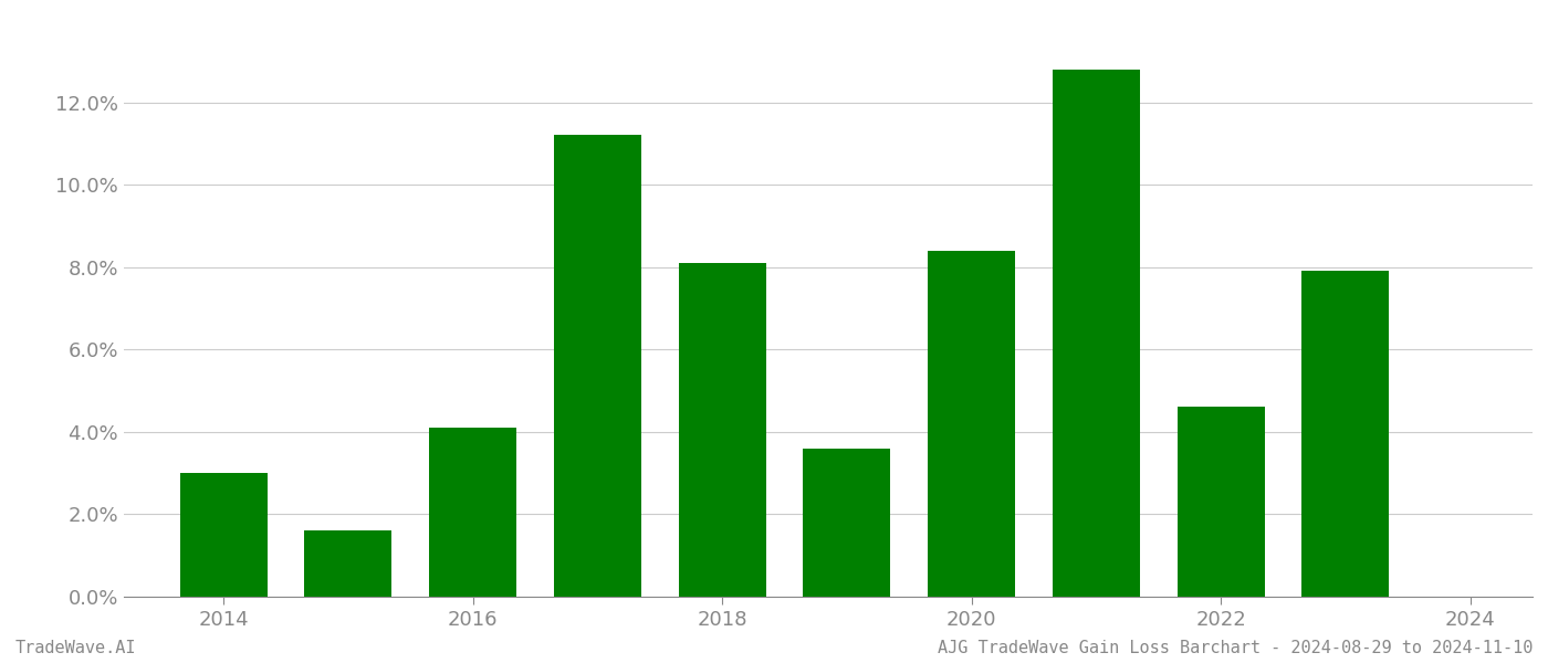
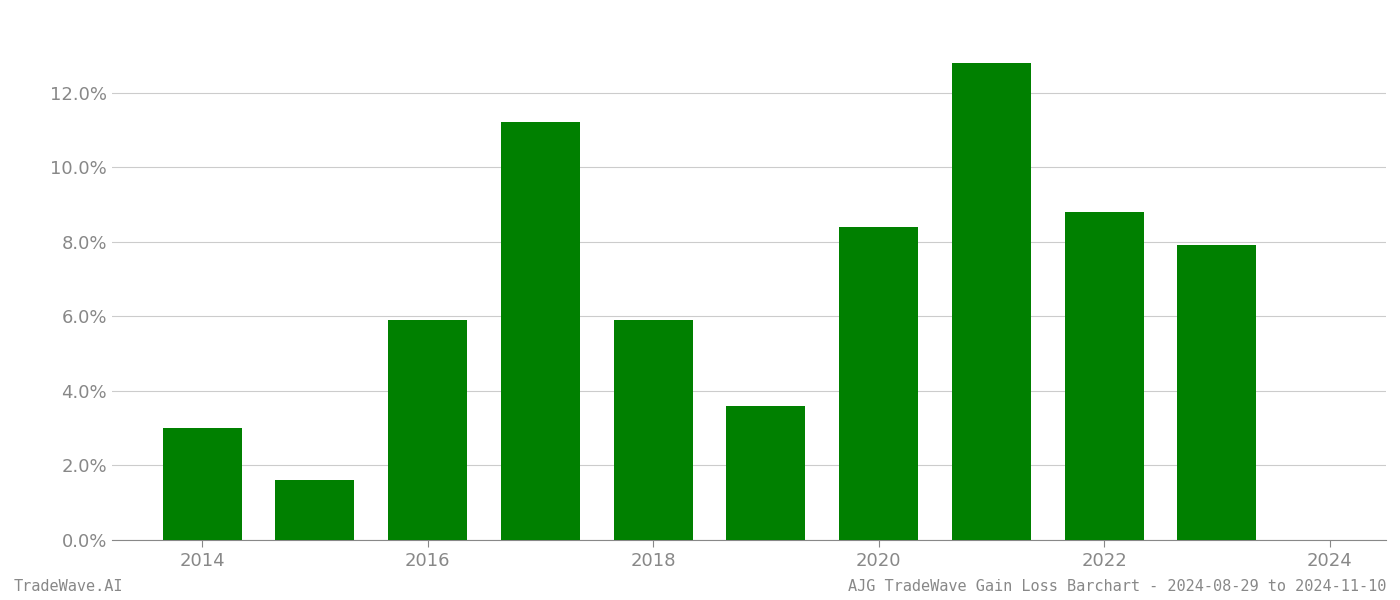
2016: 4.1% -> 5.9%
2018: 8.1% -> 5.9%
2022: 4.6% -> 8.8%
